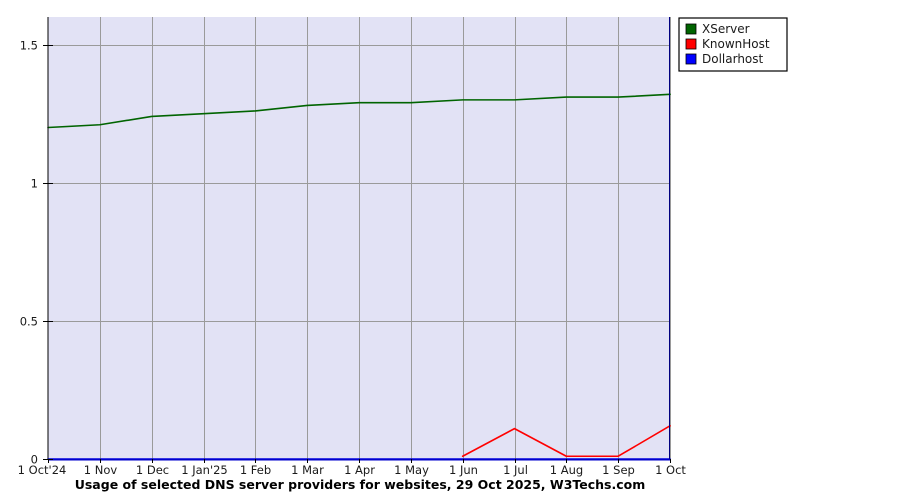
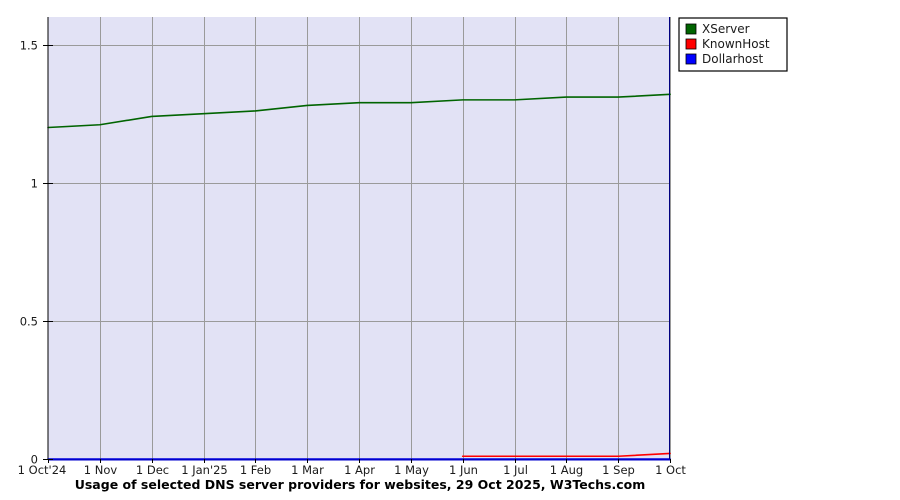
KnownHost/1 Jul: 0.11 -> 0.01
KnownHost/1 Oct: 0.12 -> 0.02
